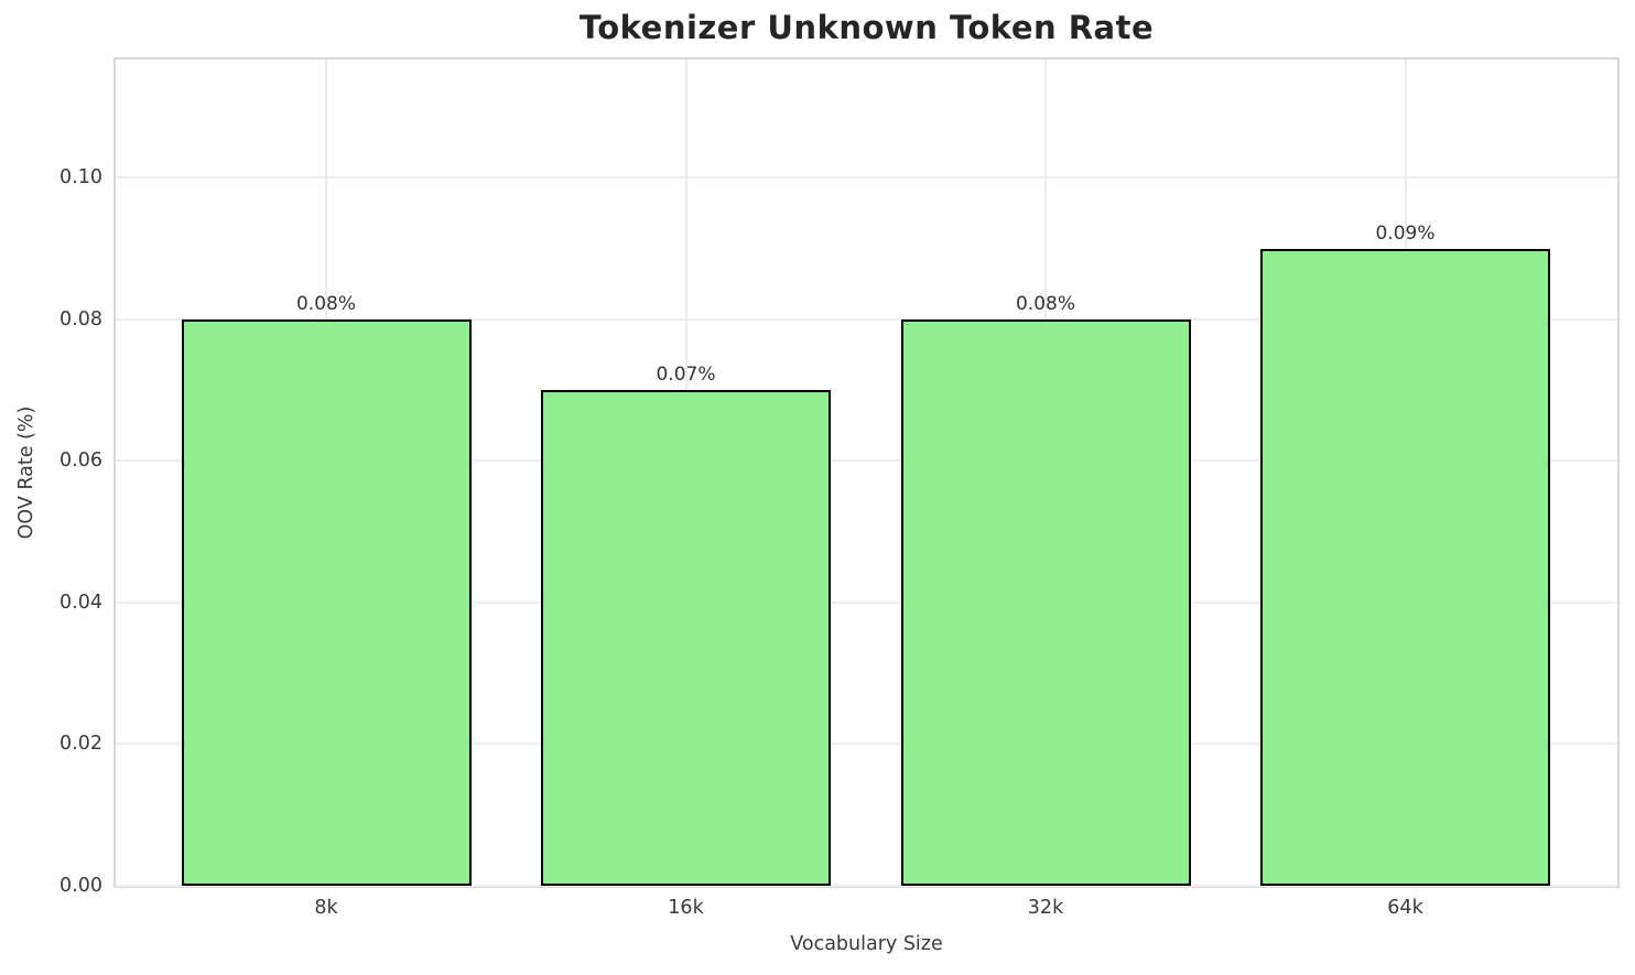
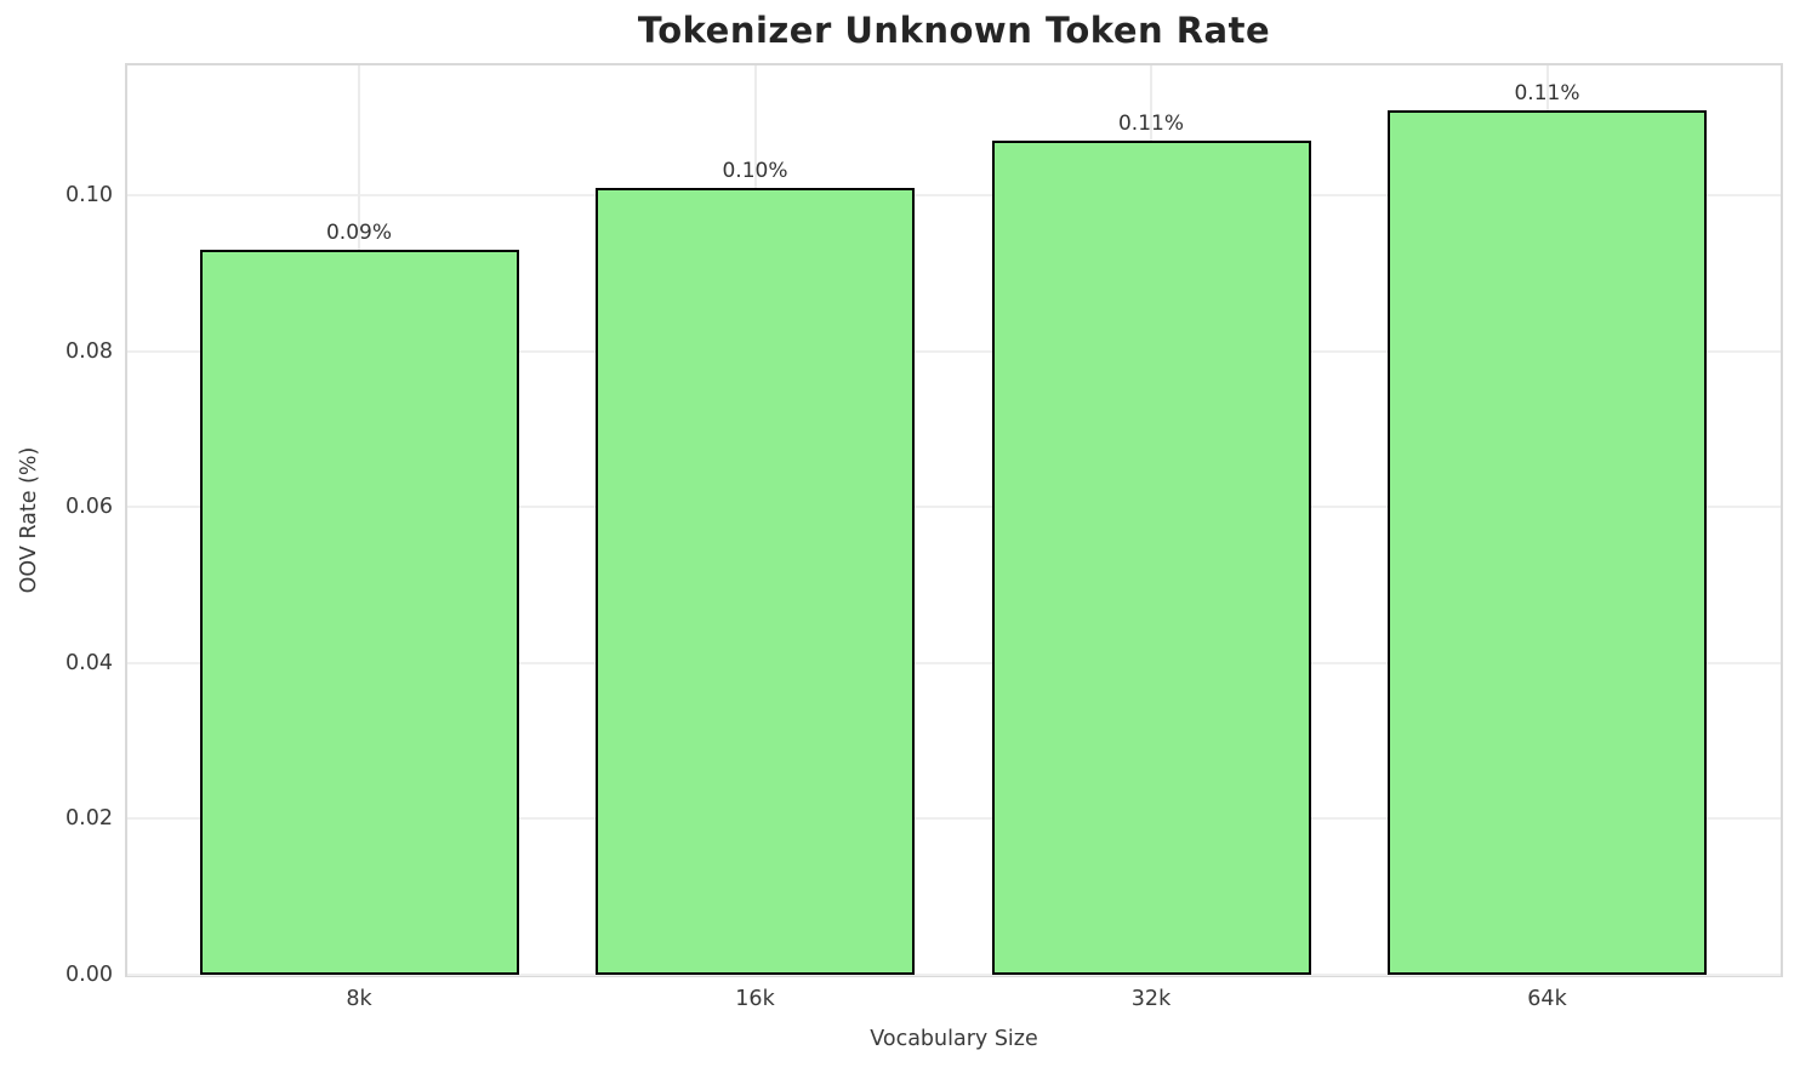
8k: 0.08% -> 0.09%
16k: 0.07% -> 0.10%
32k: 0.08% -> 0.11%
64k: 0.09% -> 0.11%
